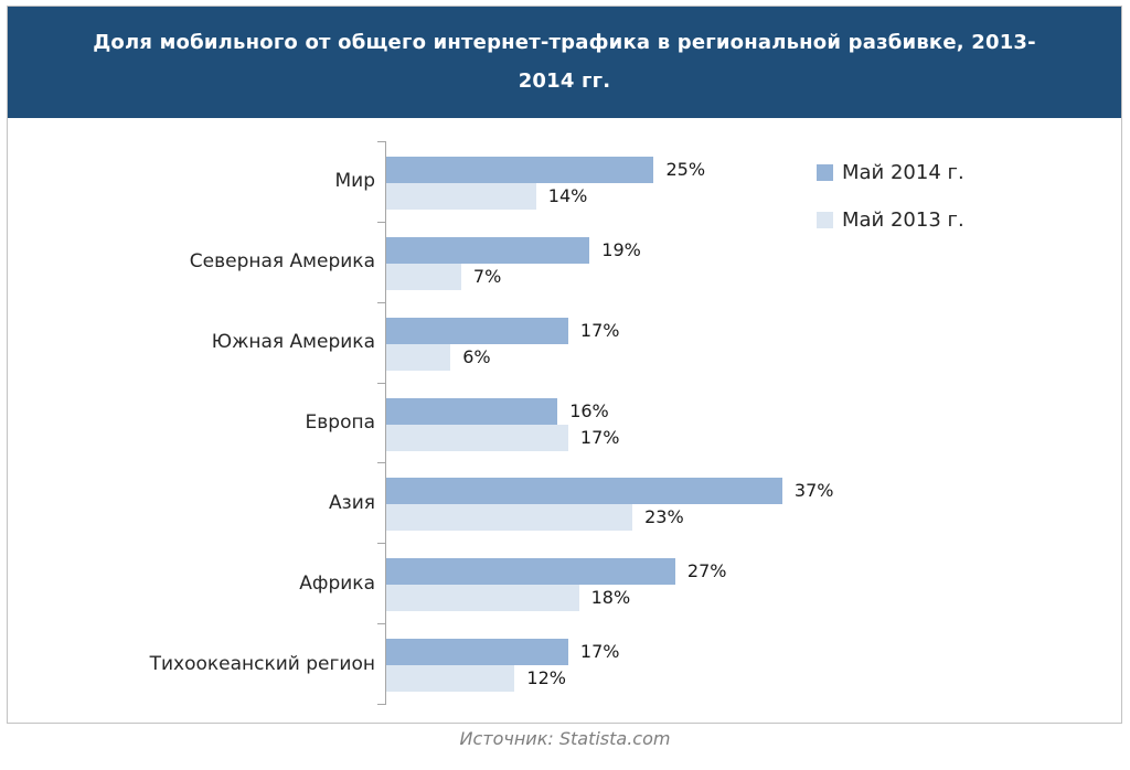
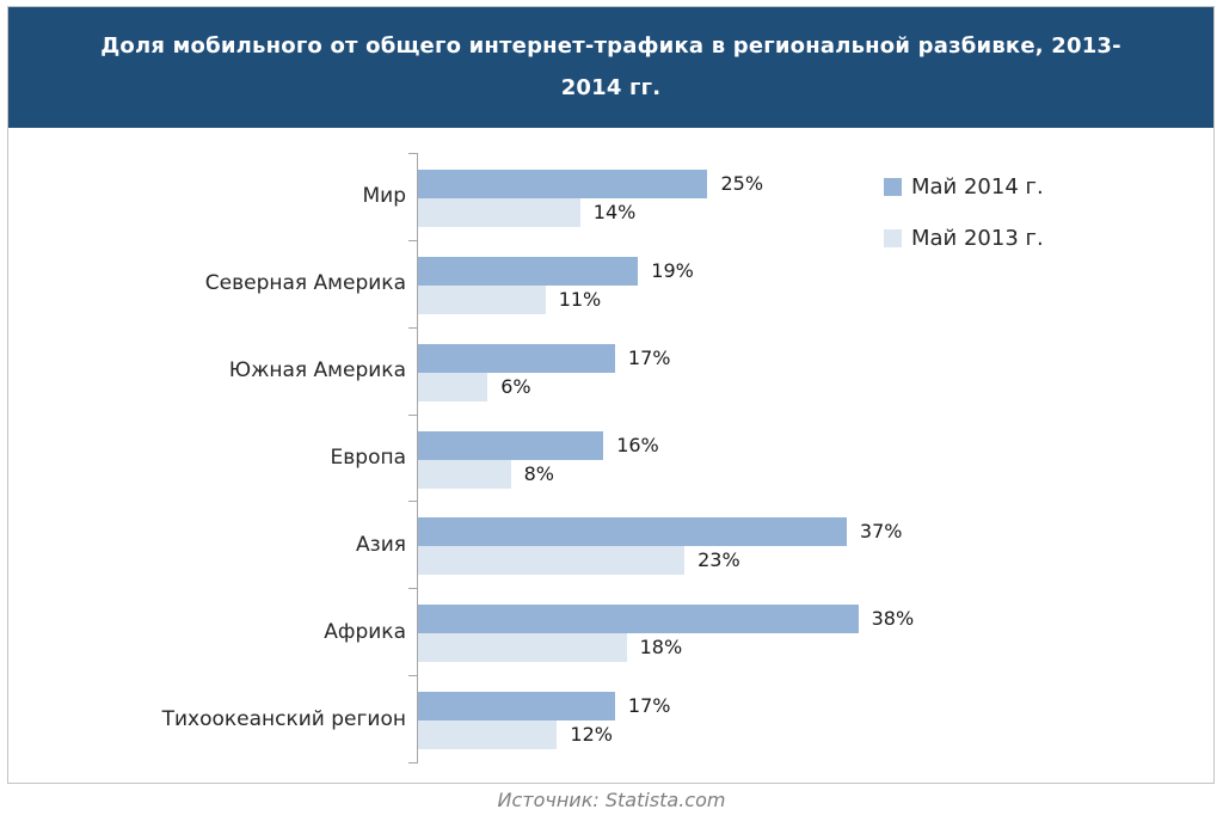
Май 2013 г./Северная Америка: 7% -> 11%
Май 2013 г./Европа: 17% -> 8%
Май 2014 г./Африка: 27% -> 38%
